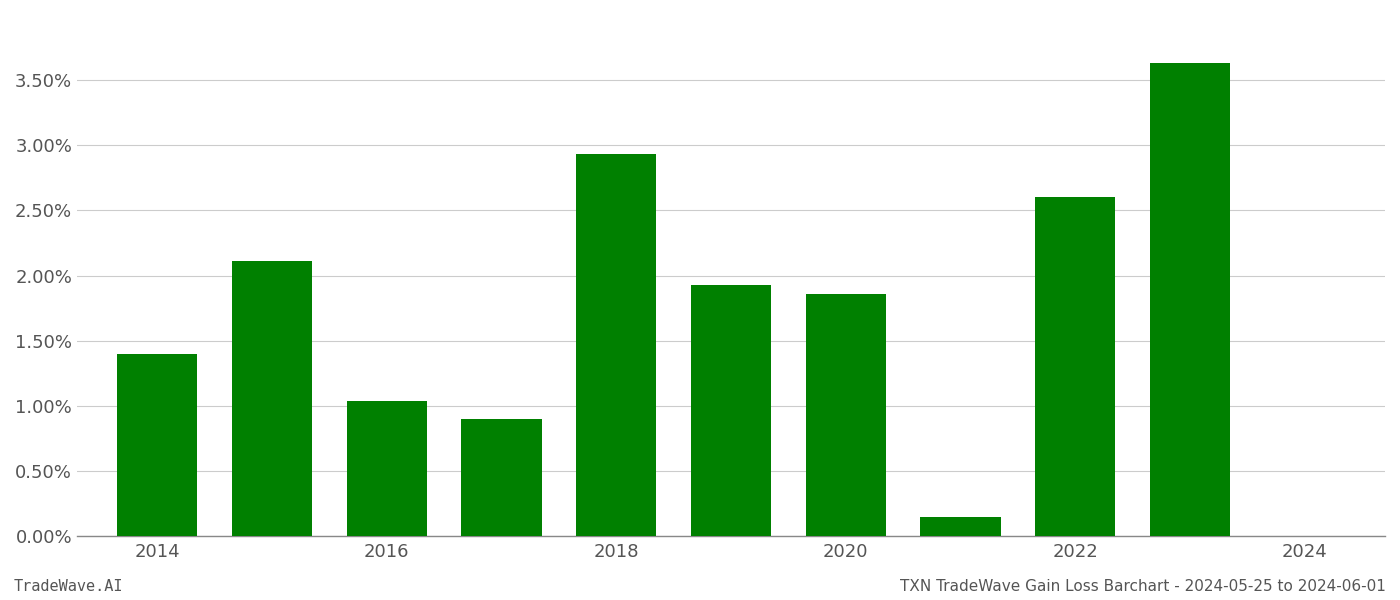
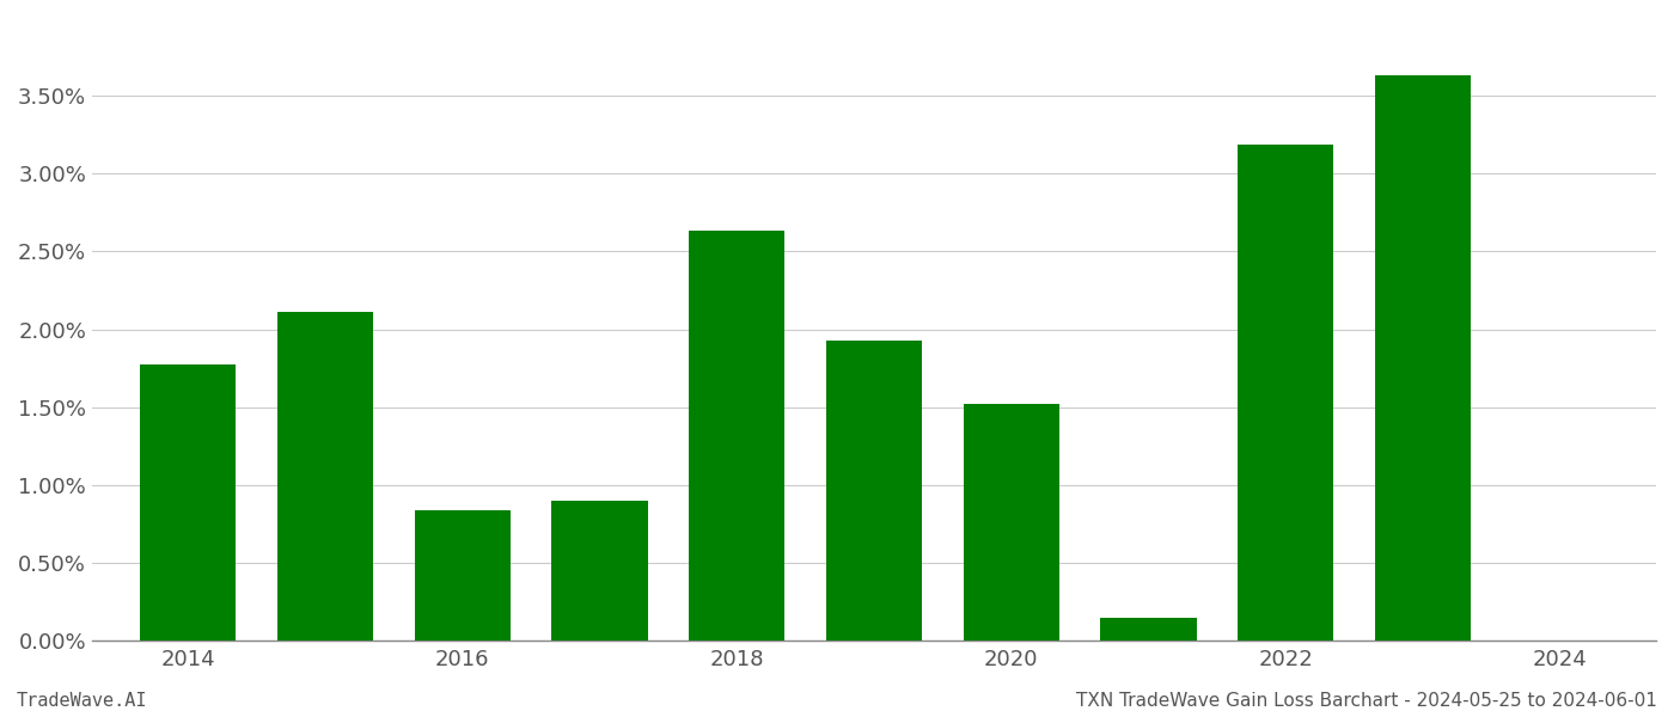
2014: 1.40% -> 1.77%
2016: 1.04% -> 0.84%
2018: 2.93% -> 2.63%
2020: 1.86% -> 1.52%
2022: 2.60% -> 3.19%
